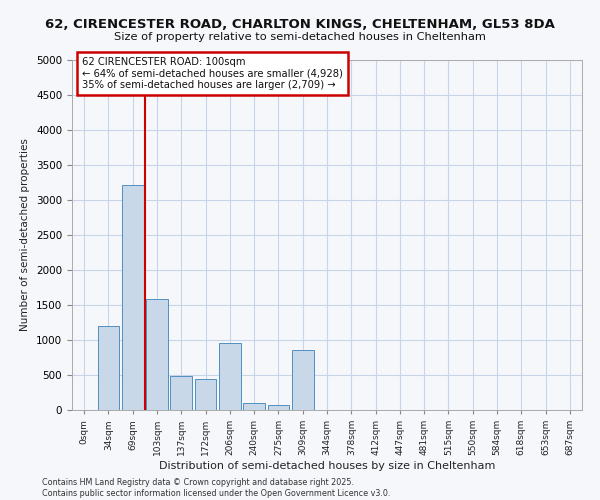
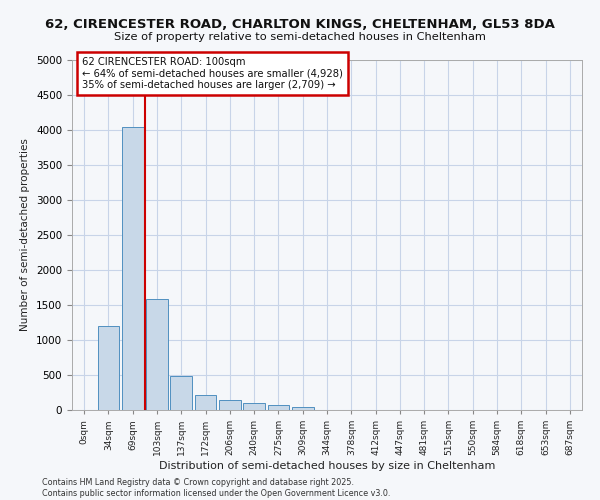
69sqm: 3220 -> 4050
172sqm: 440 -> 210
206sqm: 960 -> 150
309sqm: 860 -> 50
